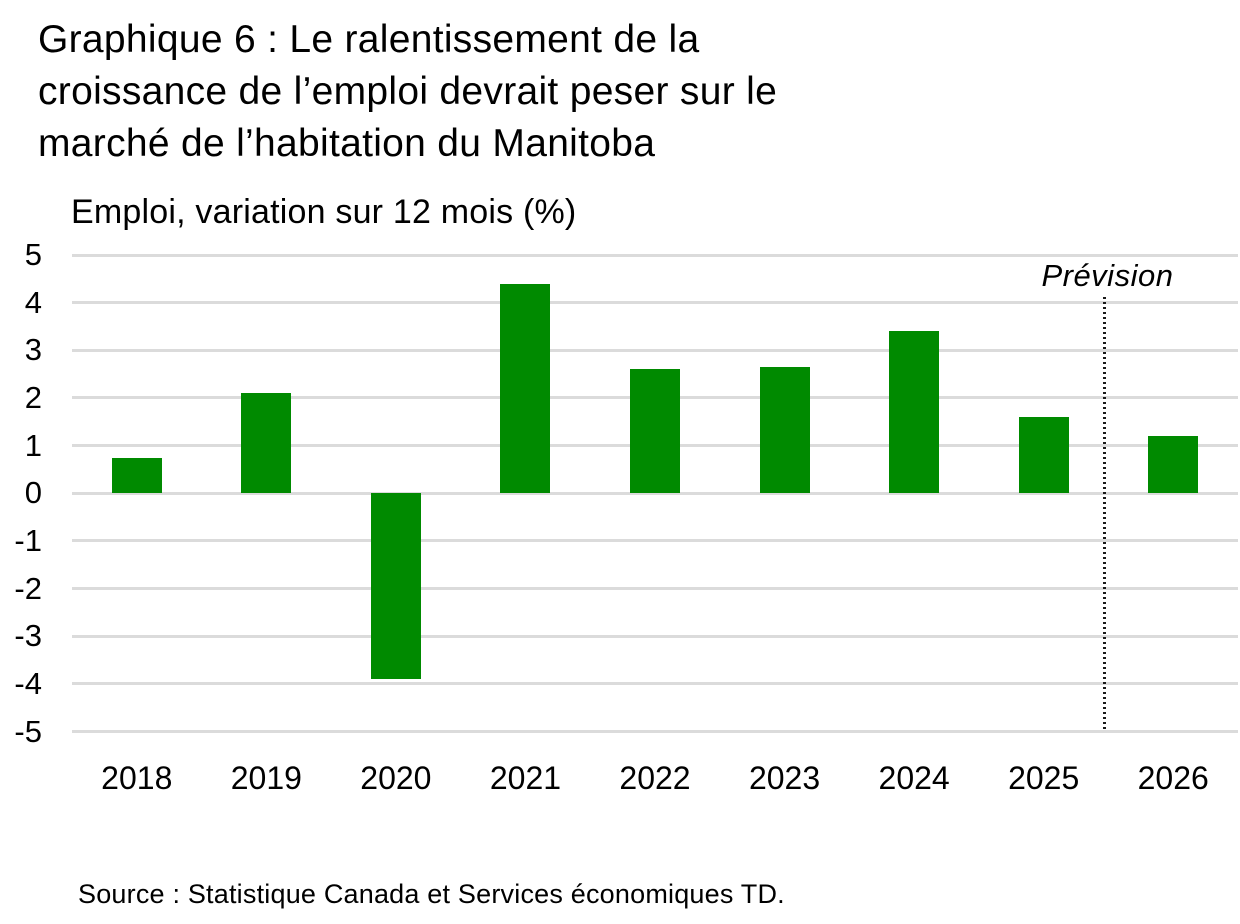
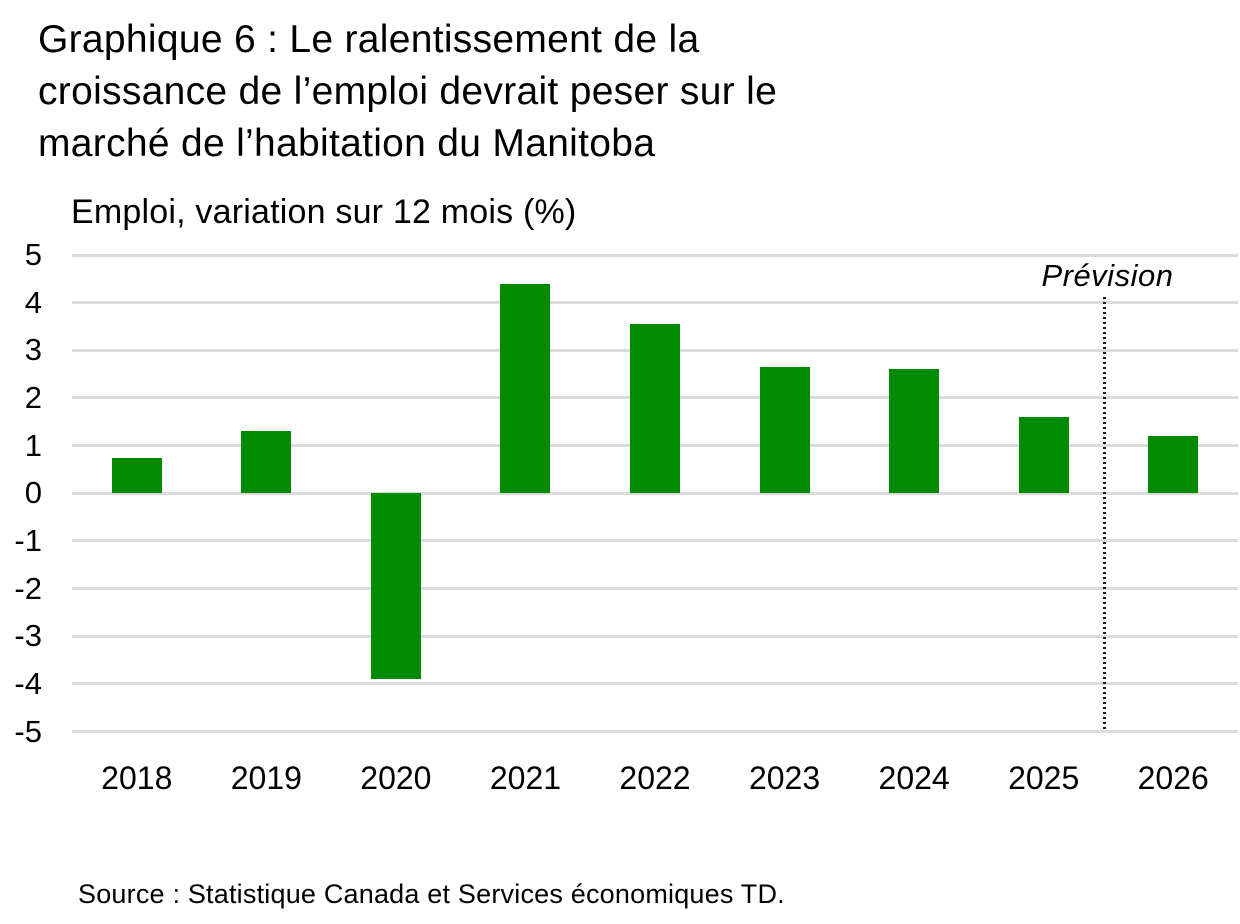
2019: 2.1 -> 1.3
2022: 2.6 -> 3.5
2024: 3.4 -> 2.6
